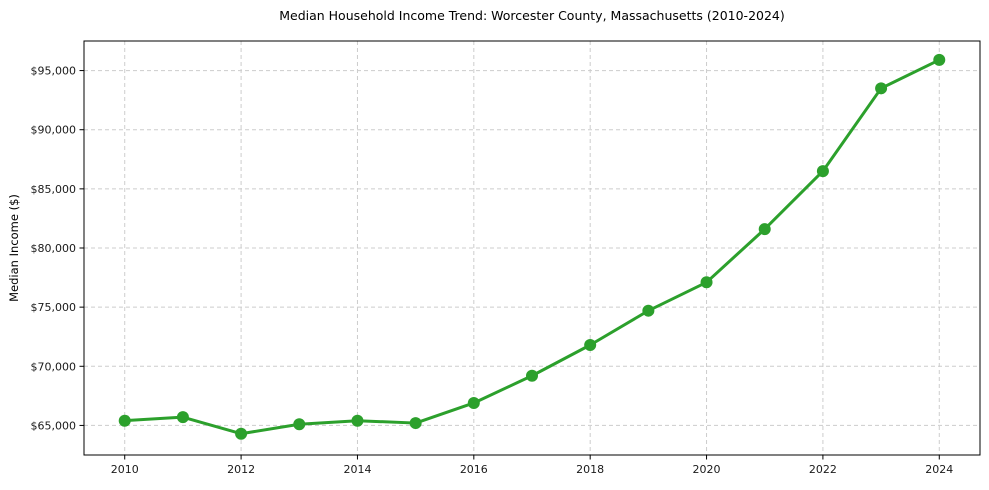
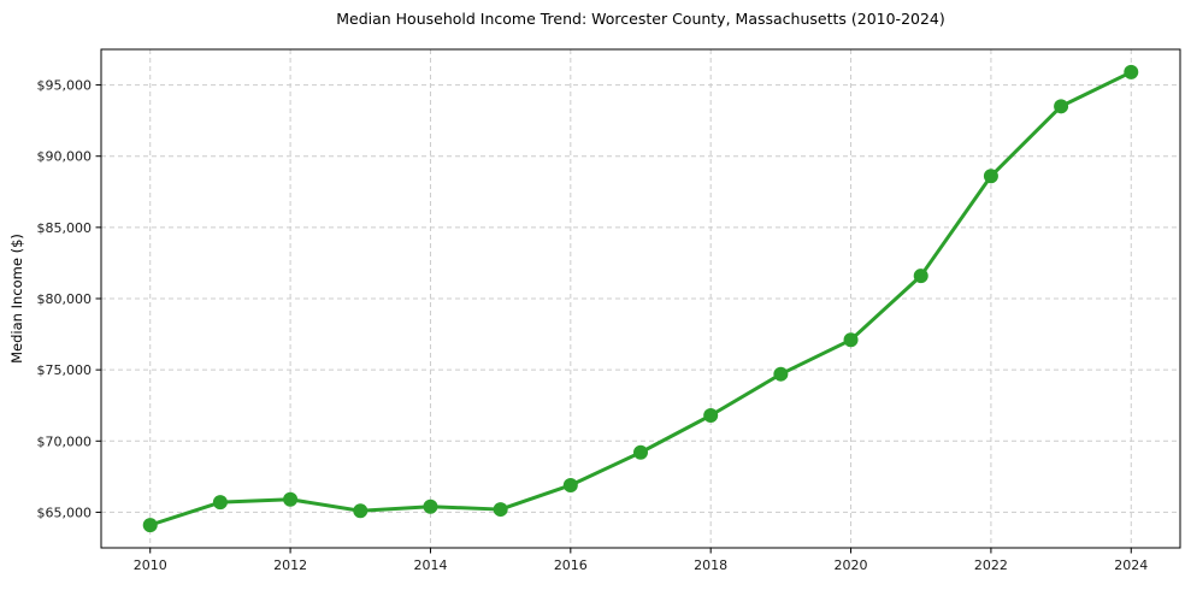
2010: $65400 -> $64100
2012: $64300 -> $65900
2022: $86500 -> $88600
